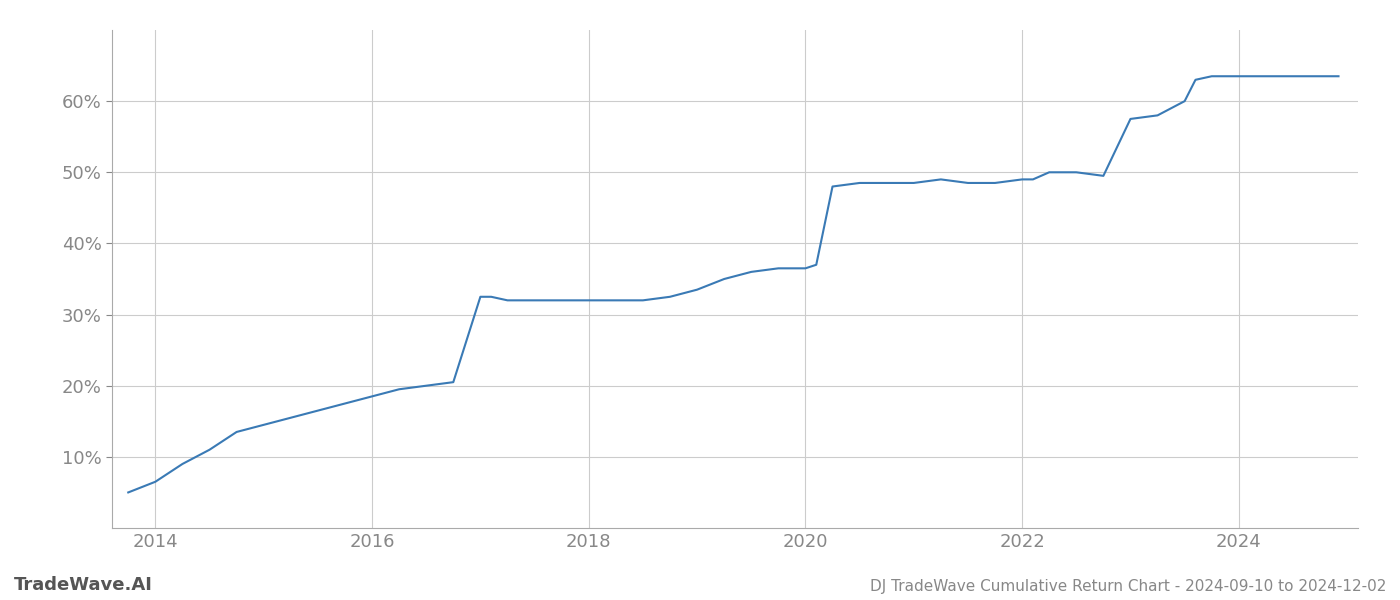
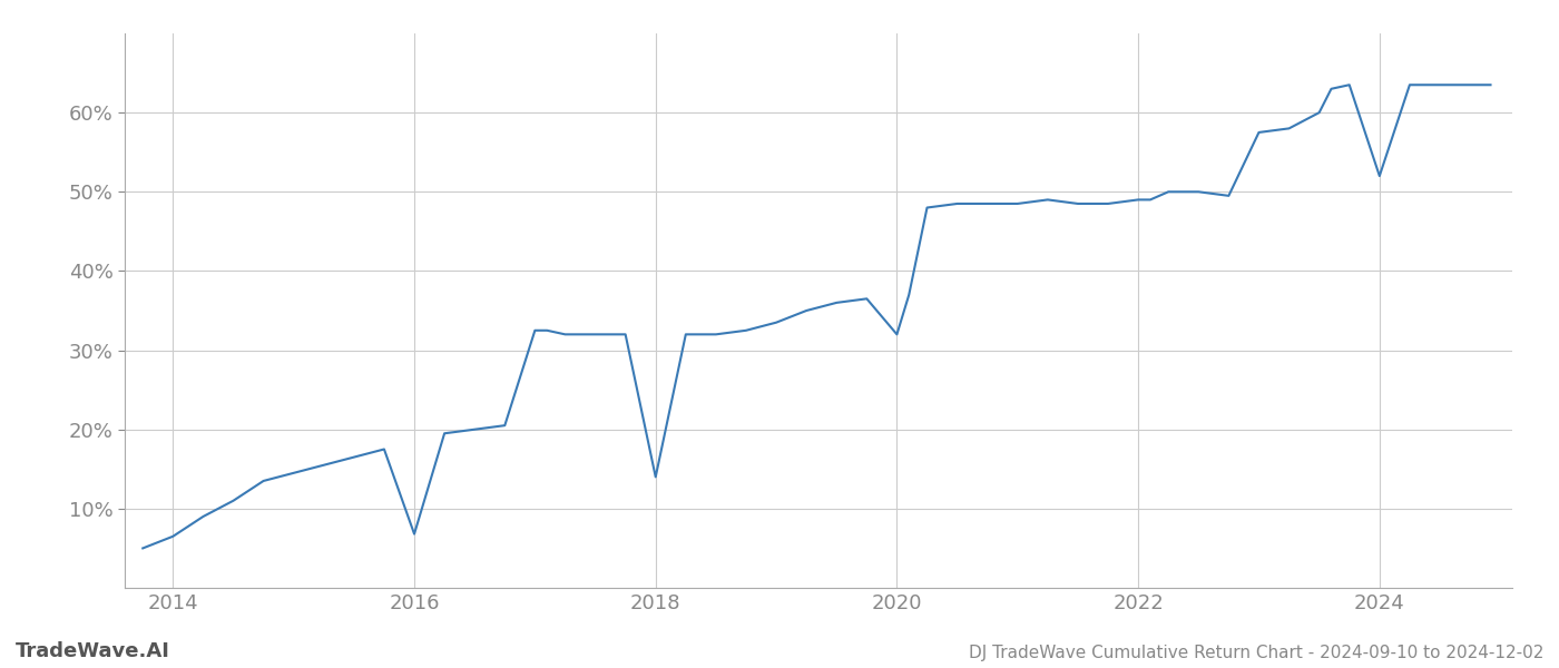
2016: 18.5% -> 6.8%
2018: 32.0% -> 14.0%
2020: 36.5% -> 32.0%
2024: 63.5% -> 52.0%
